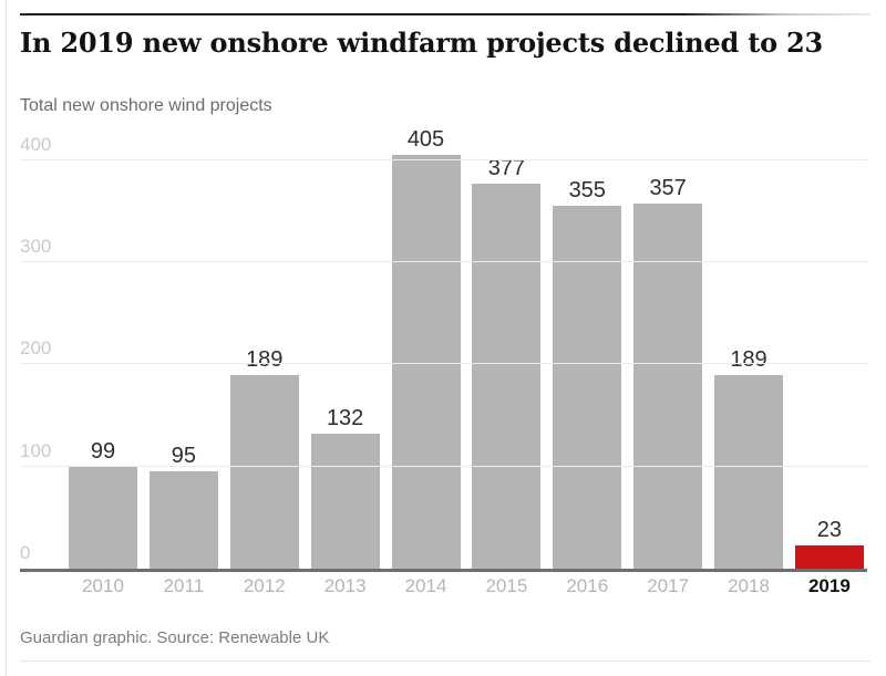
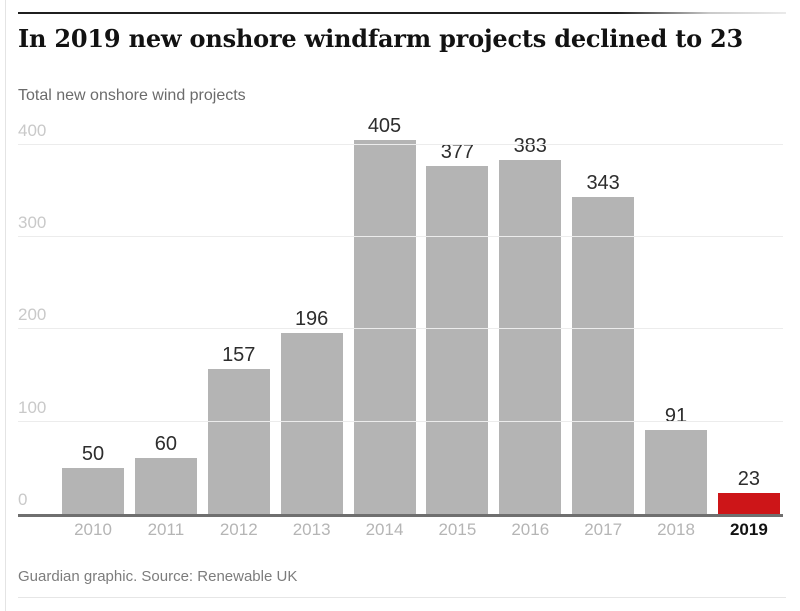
2010: 99 -> 50
2011: 95 -> 60
2012: 189 -> 157
2013: 132 -> 196
2016: 355 -> 383
2017: 357 -> 343
2018: 189 -> 91
